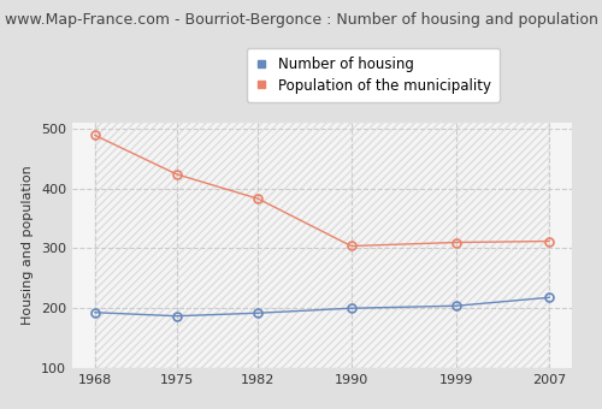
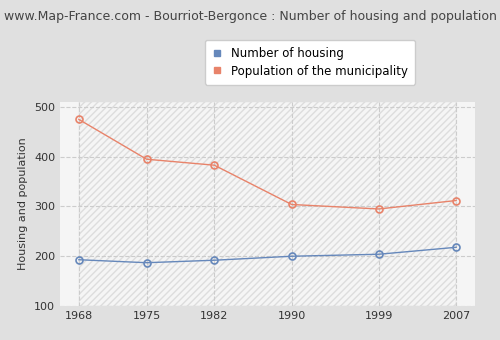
Population of the municipality/1968: 489 -> 475
Population of the municipality/1975: 424 -> 395
Population of the municipality/1999: 310 -> 295
